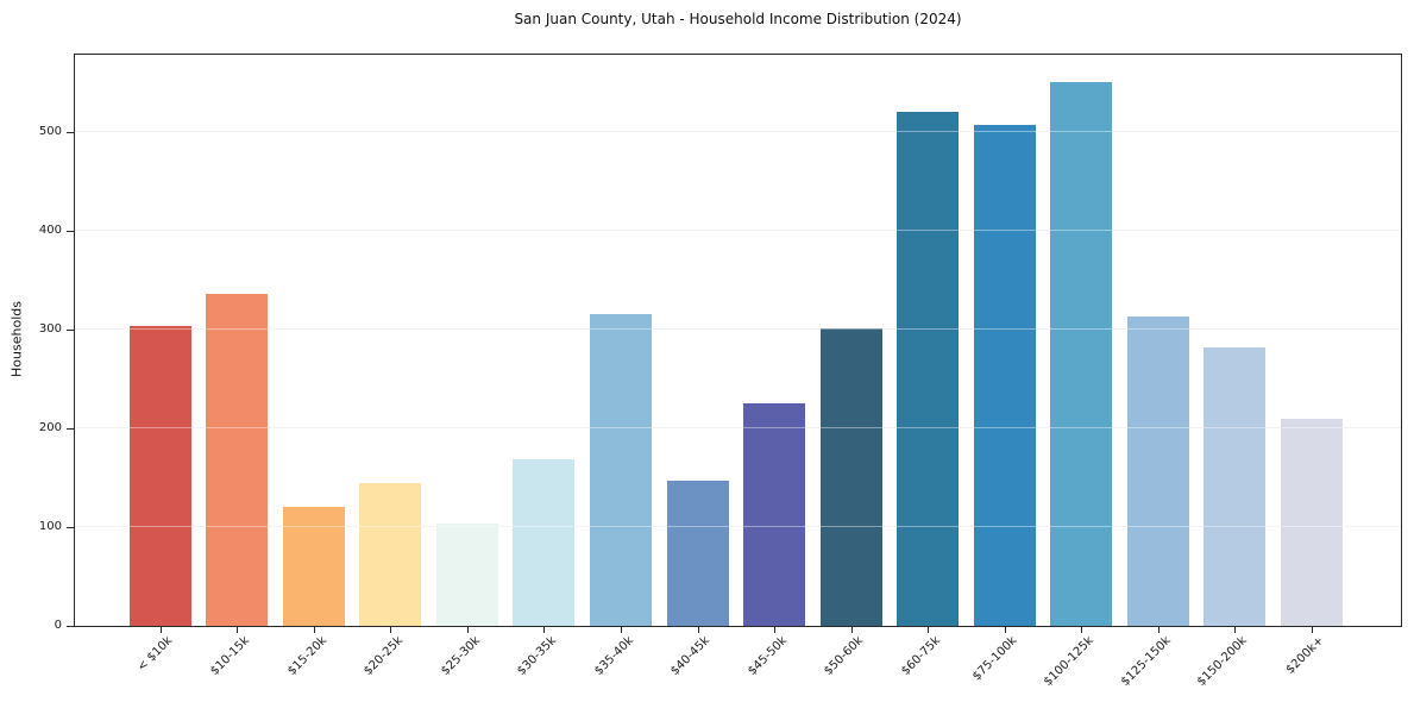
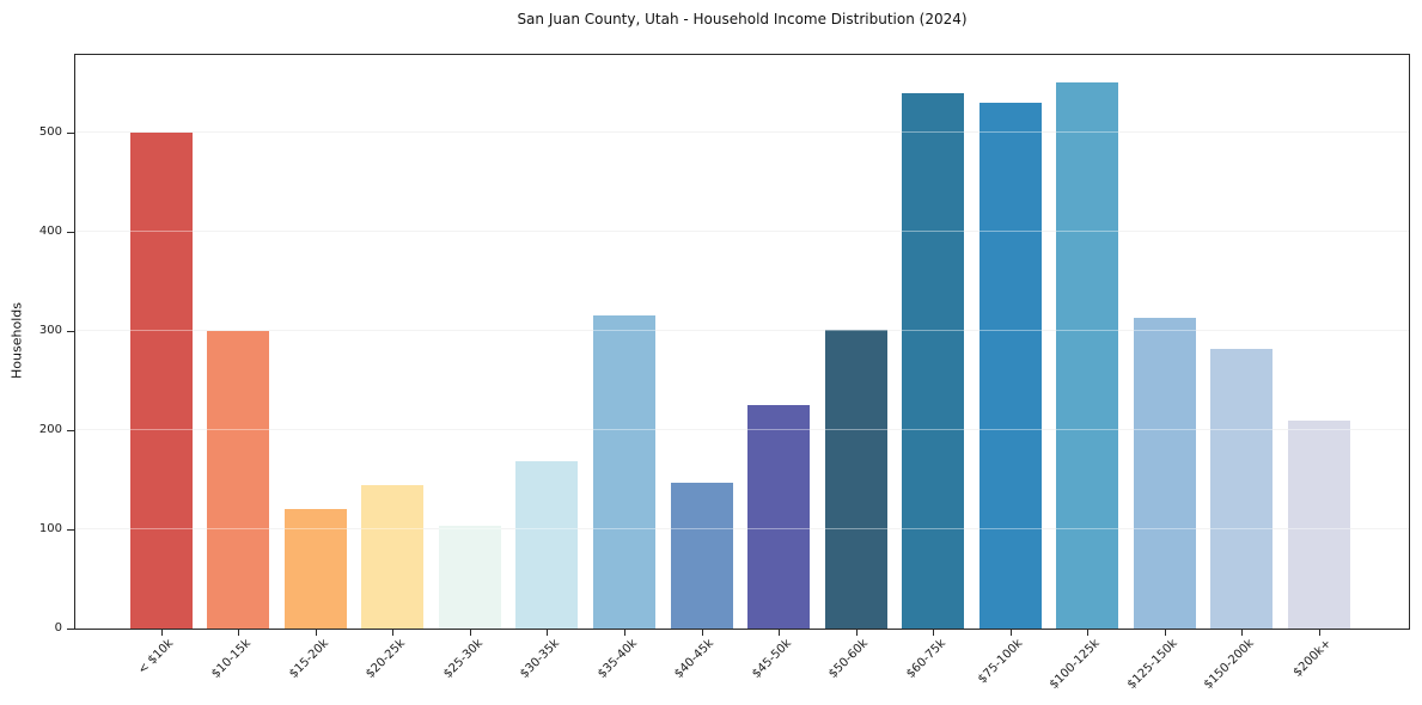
< $10k: 300 -> 500
$10-15k: 340 -> 300
$60-75k: 520 -> 540
$75-100k: 510 -> 530
